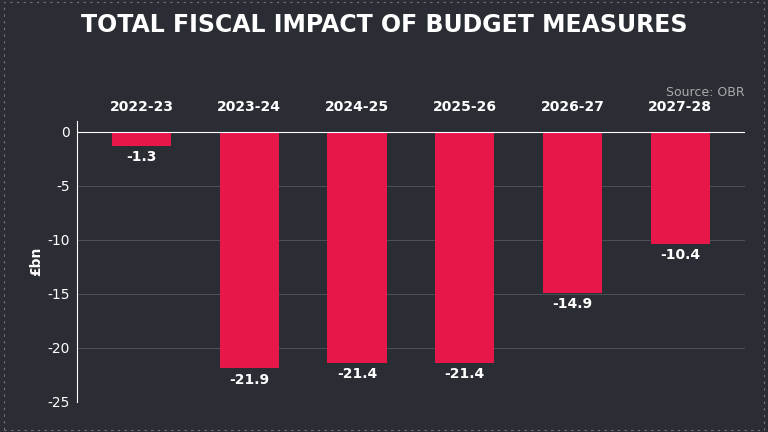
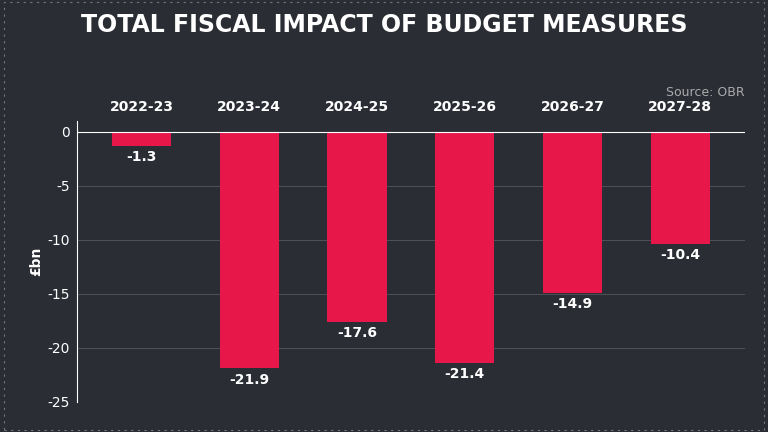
2024-25: -21.4 -> -17.6
